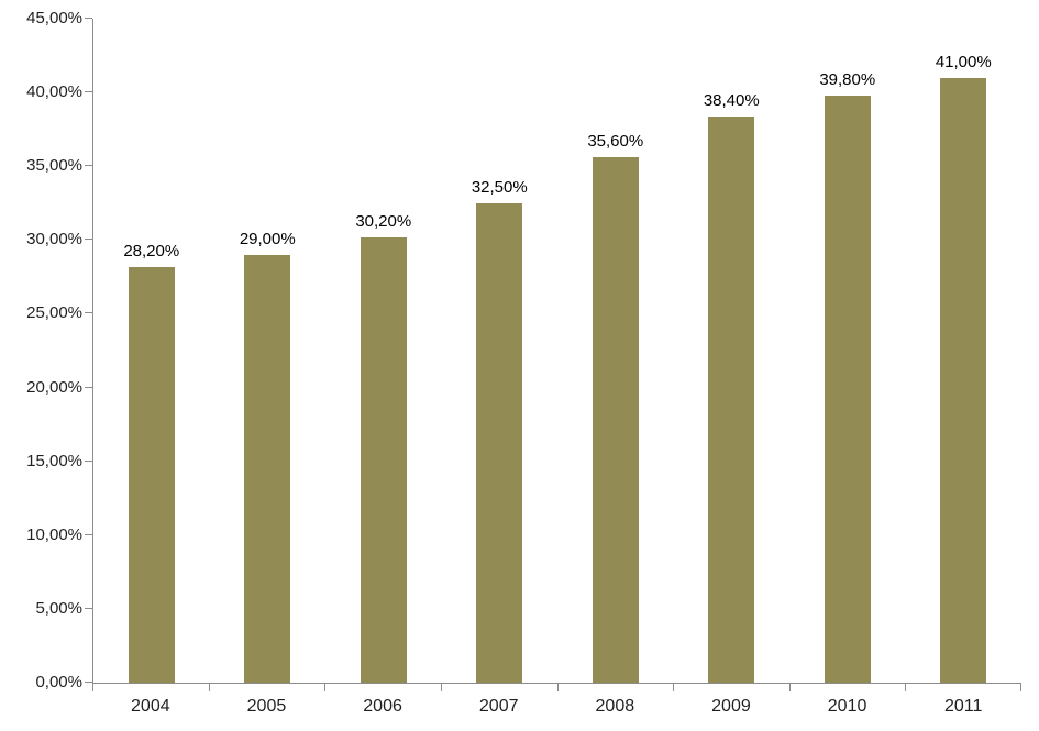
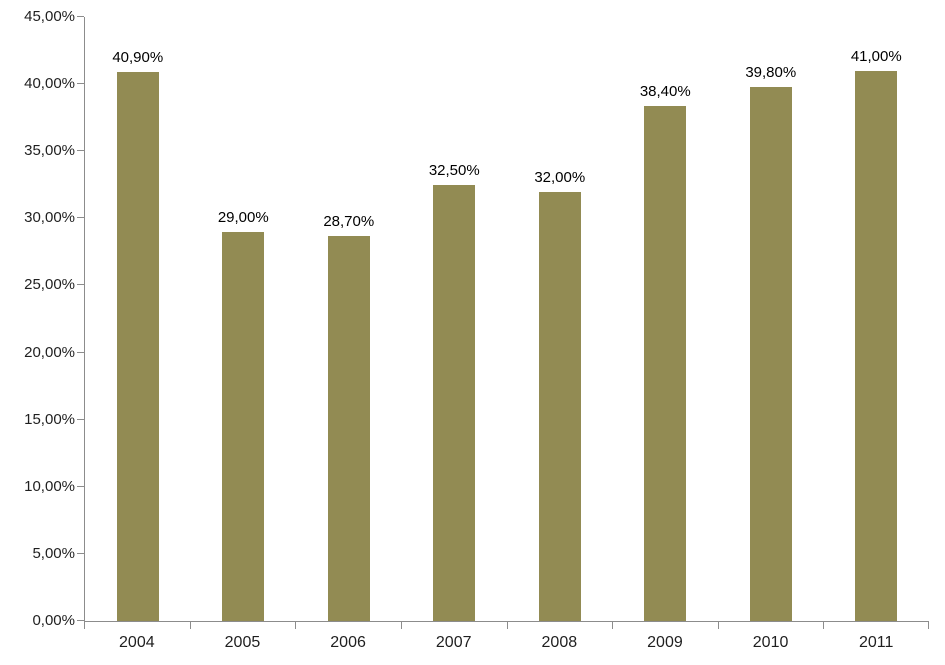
2004: 28,20% -> 40,90%
2006: 30,20% -> 28,70%
2008: 35,60% -> 32,00%
